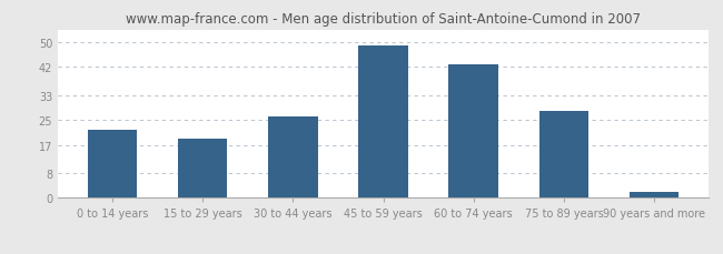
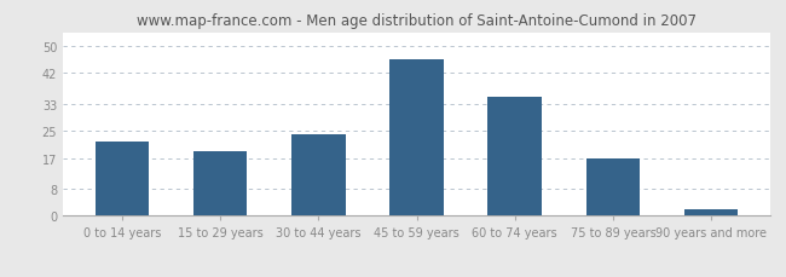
30 to 44 years: 26 -> 24
45 to 59 years: 49 -> 46
60 to 74 years: 43 -> 35
75 to 89 years: 28 -> 17
